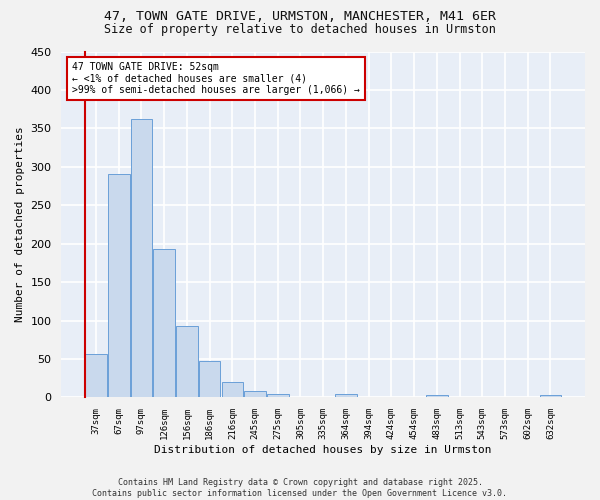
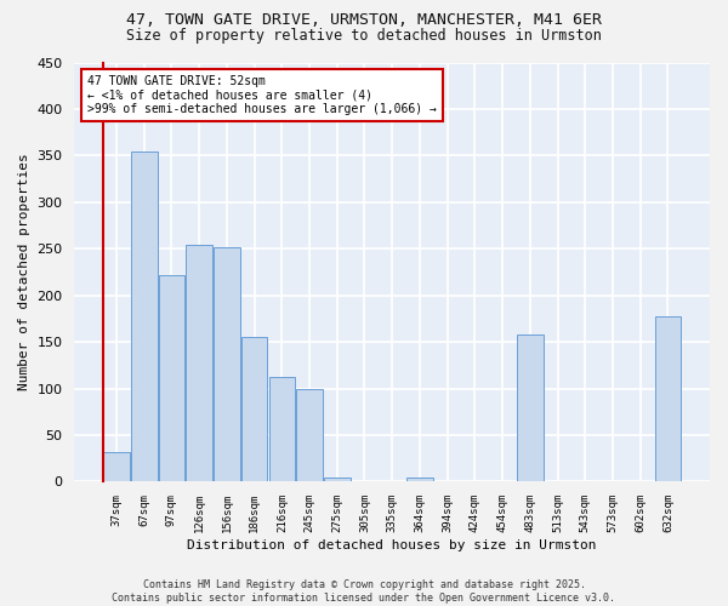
37sqm: 57 -> 32
67sqm: 291 -> 354
97sqm: 362 -> 222
126sqm: 193 -> 254
156sqm: 93 -> 252
186sqm: 48 -> 156
216sqm: 20 -> 112
245sqm: 8 -> 100
483sqm: 3 -> 158
632sqm: 3 -> 178
